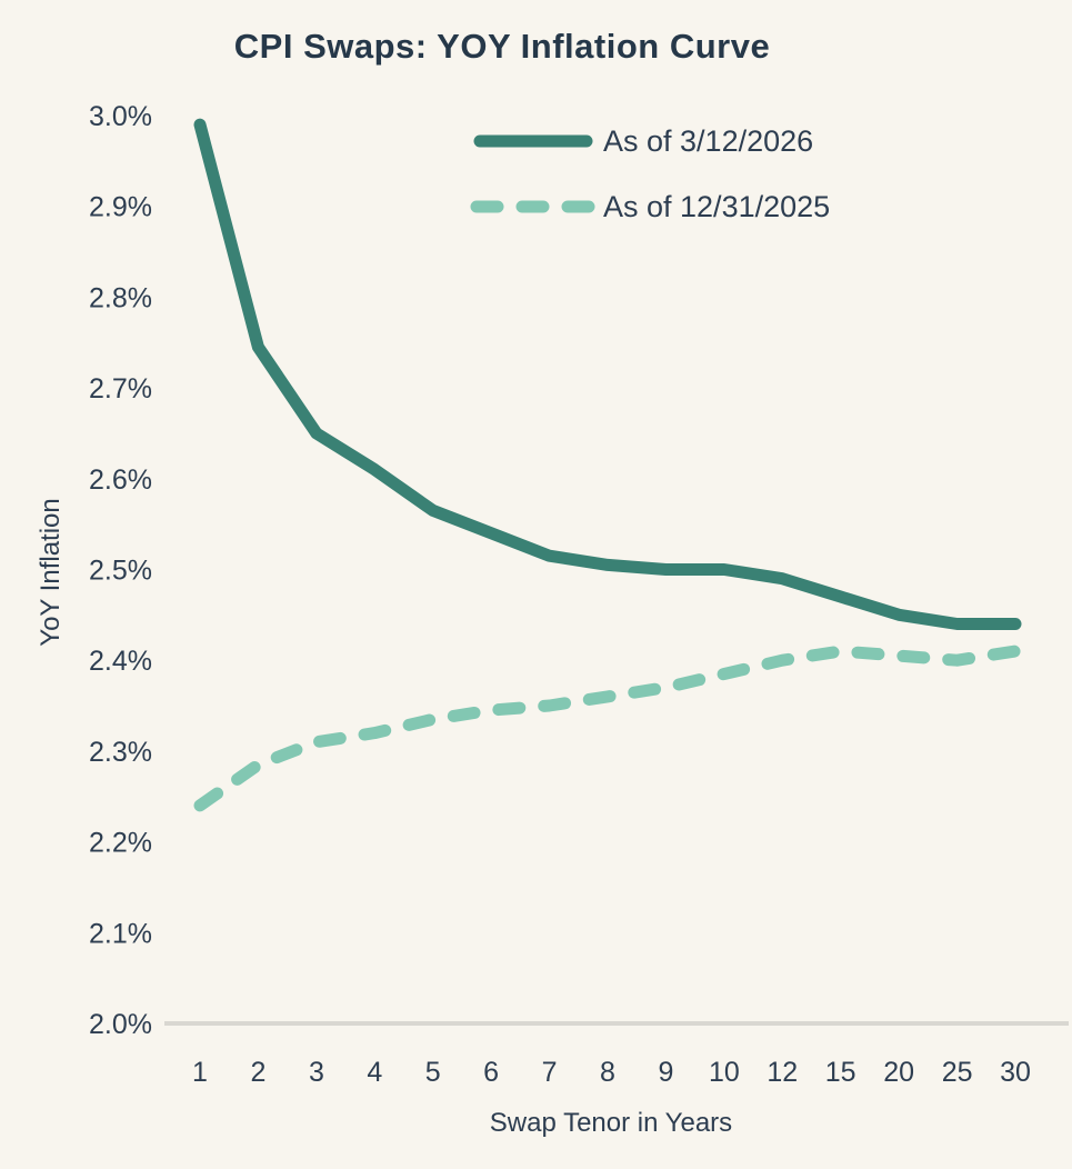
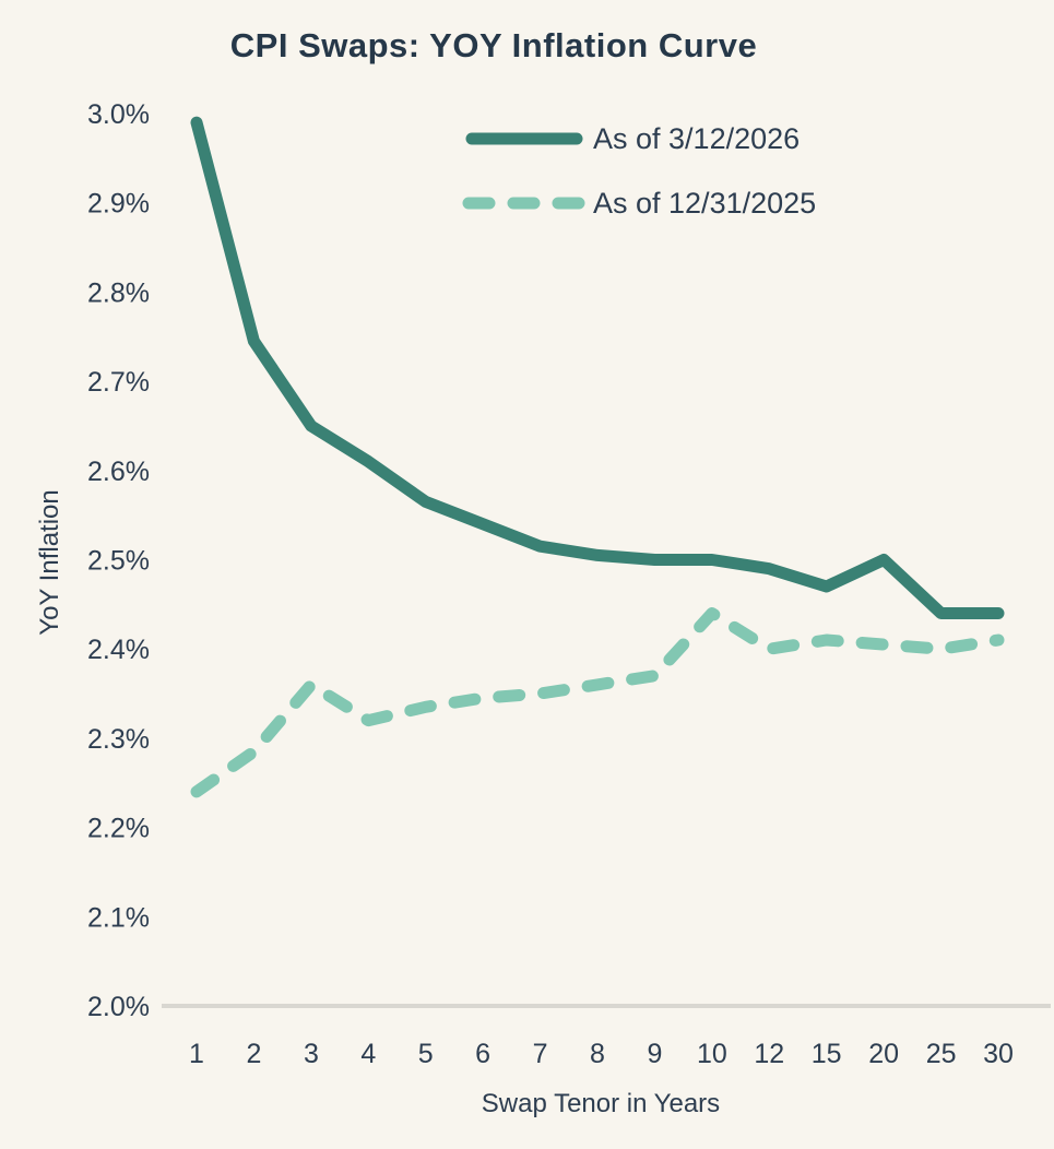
As of 12/31/2025/3: 2.31% -> 2.36%
As of 12/31/2025/10: 2.38% -> 2.44%
As of 3/12/2026/20: 2.45% -> 2.50%
